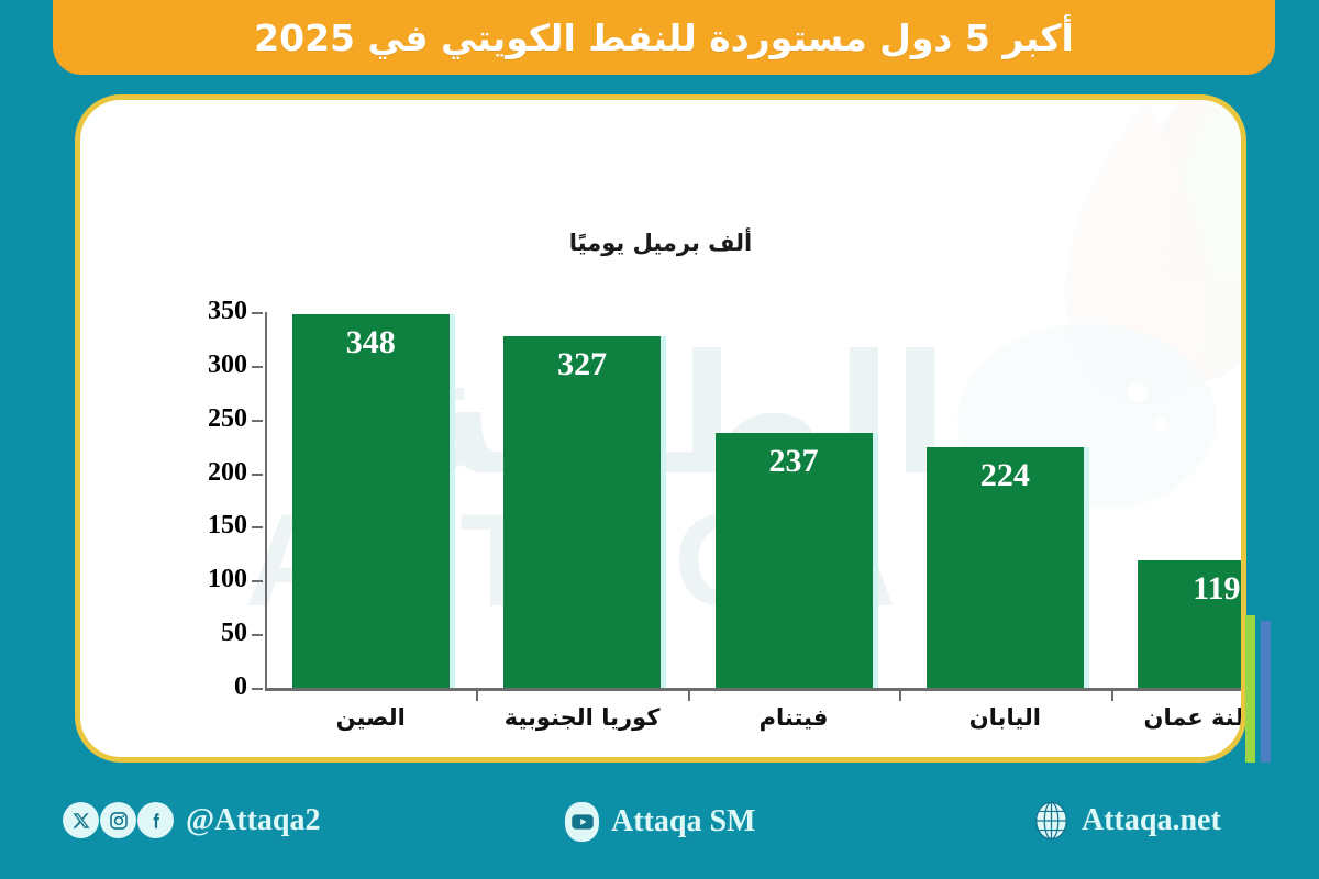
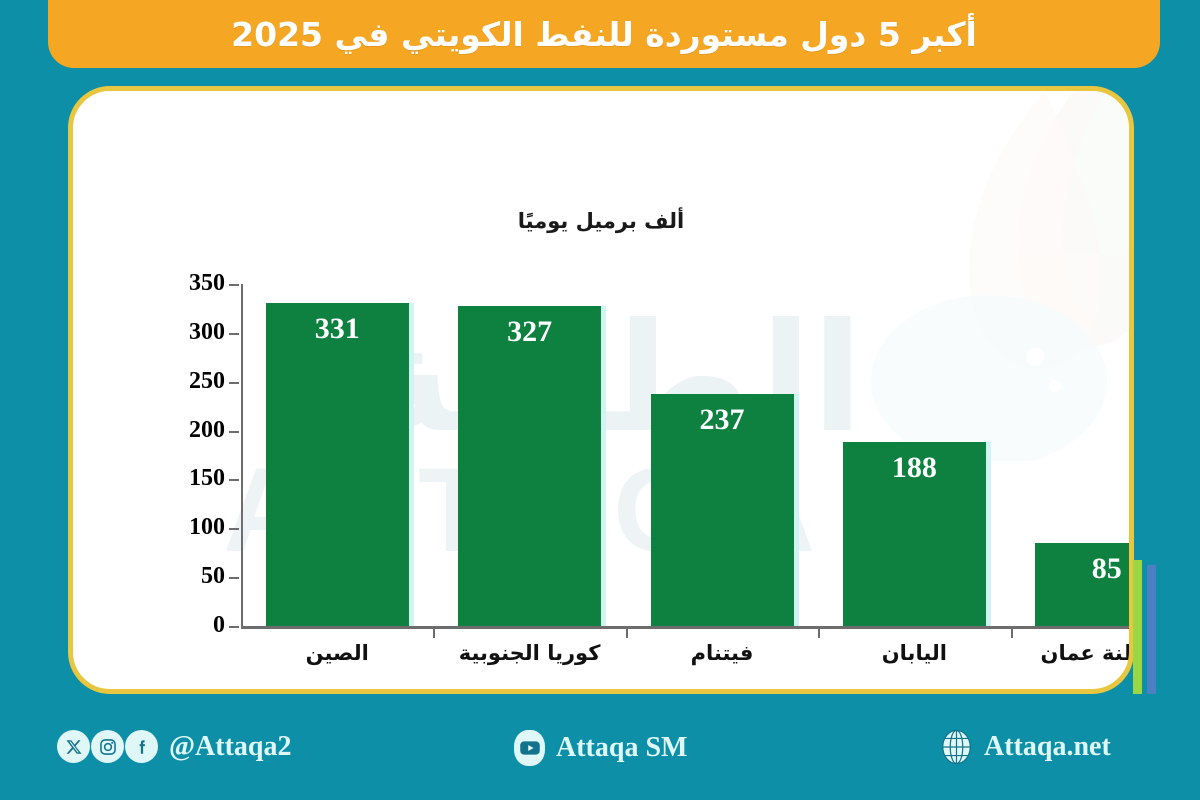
الصين: 348 -> 331
اليابان: 224 -> 188
سلطنة عمان: 119 -> 85
